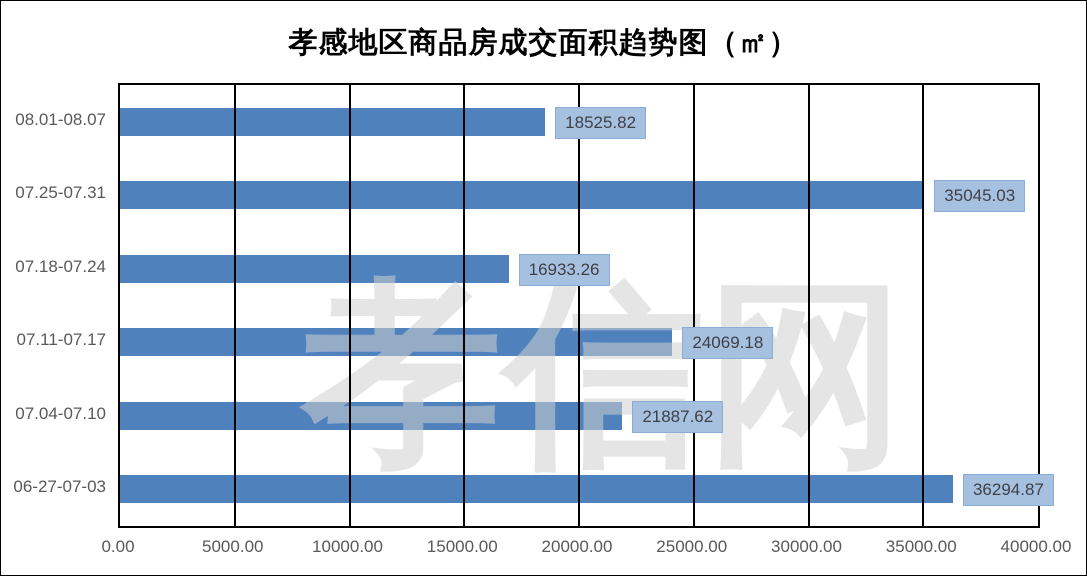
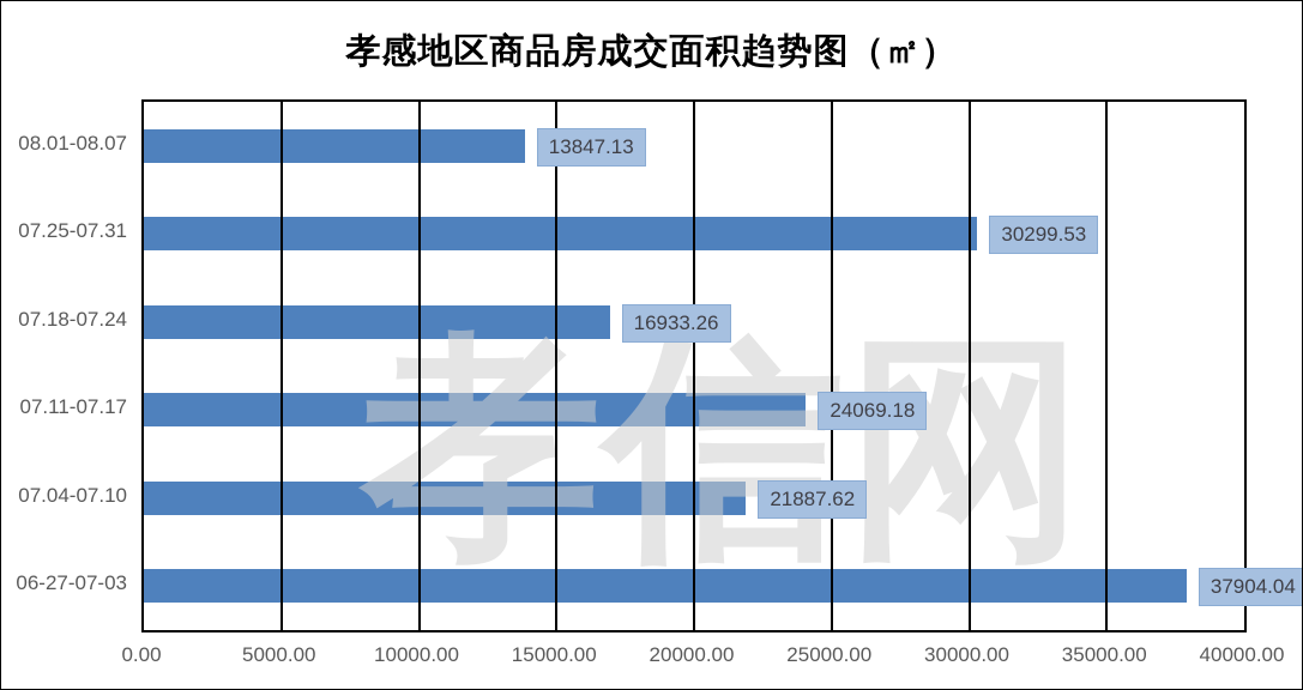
08.01-08.07: 18525.82 -> 13847.13
07.25-07.31: 35045.03 -> 30299.53
06-27-07-03: 36294.87 -> 37904.04
